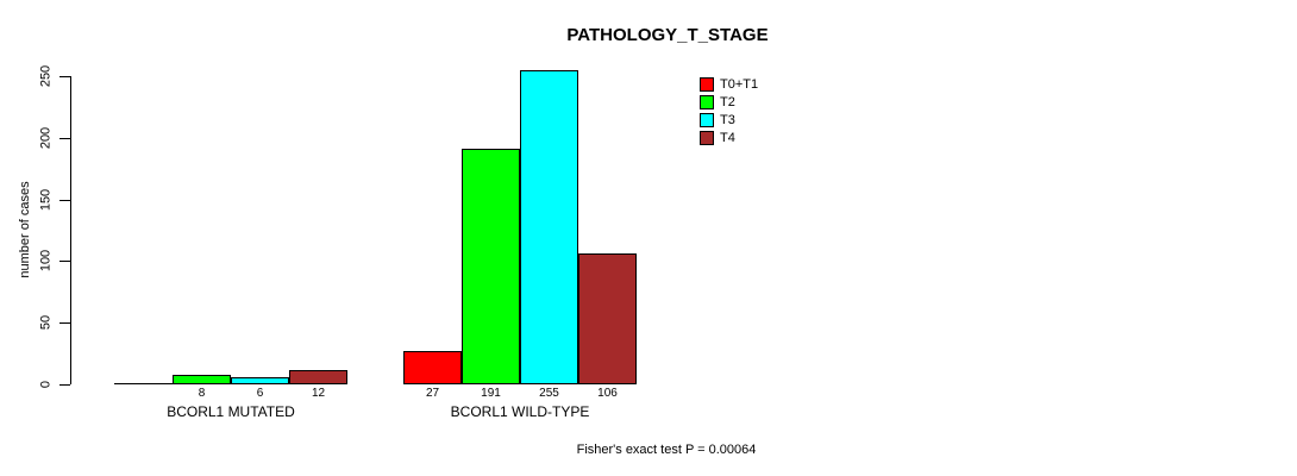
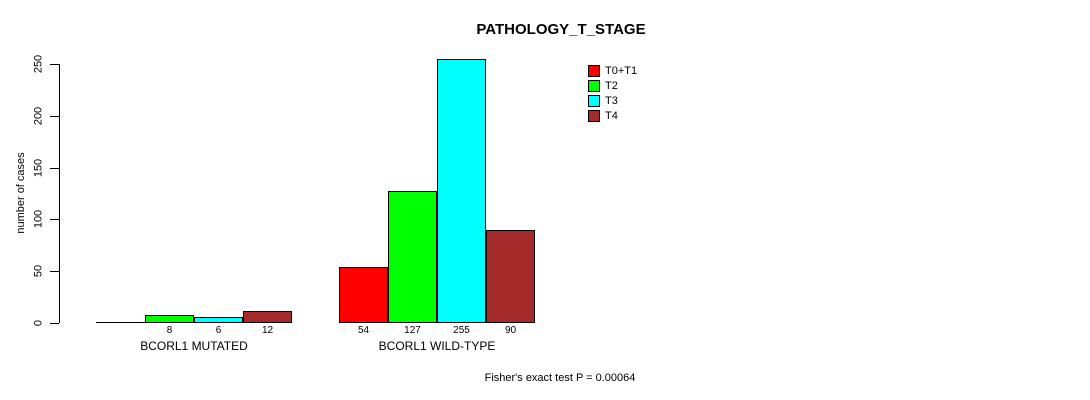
T0+T1/BCORL1 WILD-TYPE: 27 -> 54
T2/BCORL1 WILD-TYPE: 191 -> 127
T4/BCORL1 WILD-TYPE: 106 -> 90
